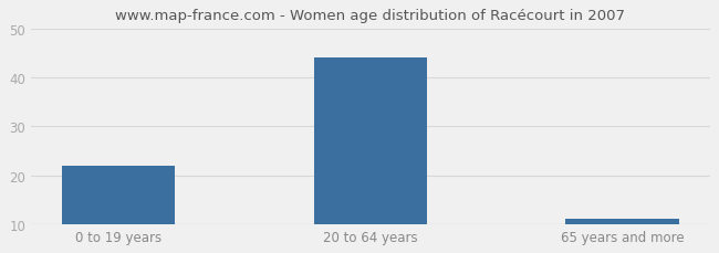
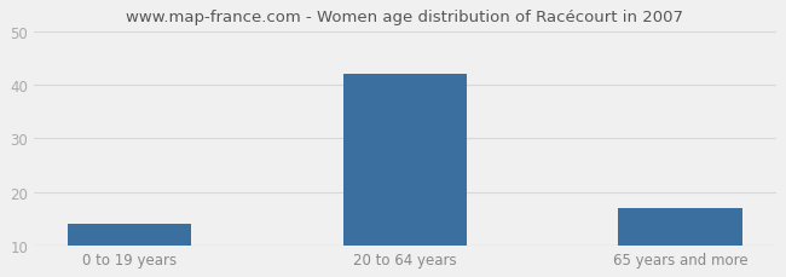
0 to 19 years: 22 -> 14
20 to 64 years: 44 -> 42
65 years and more: 11 -> 17
